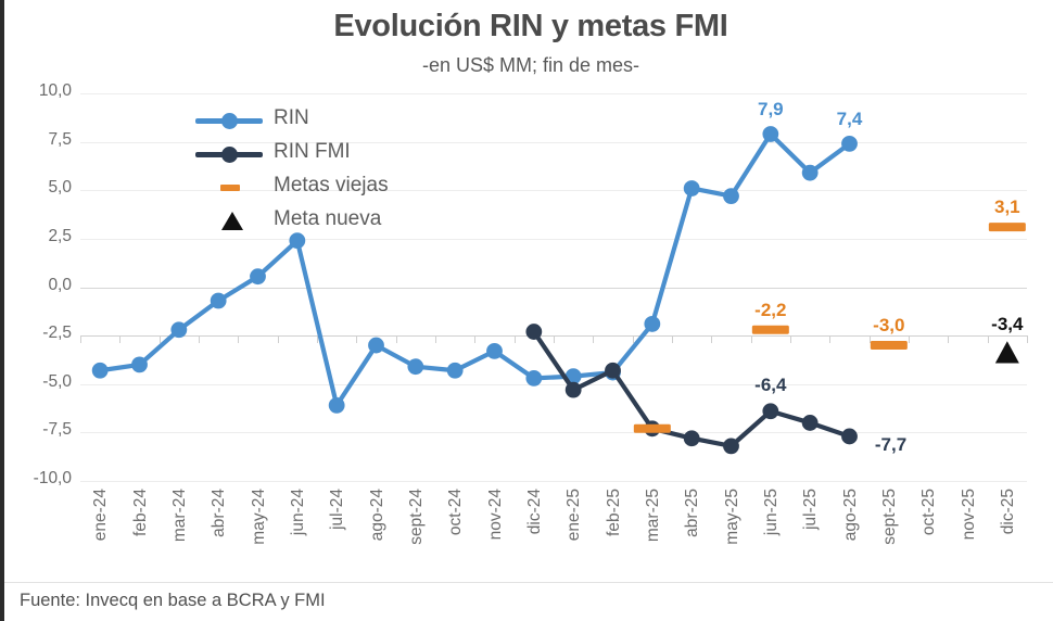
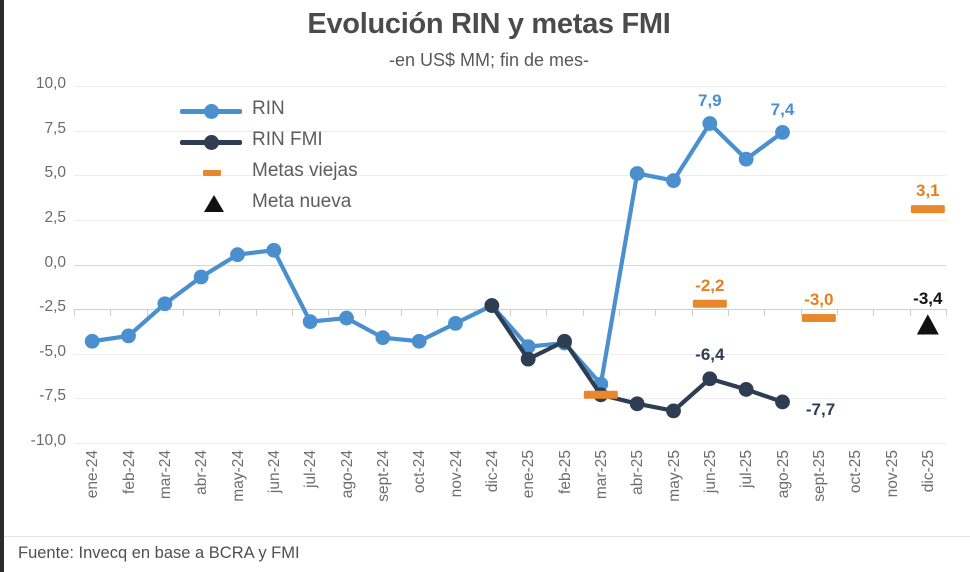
RIN/jun-24: 2,4 -> 0,8
RIN/jul-24: -6,1 -> -3,2
RIN/dic-24: -4,7 -> -2,3
RIN/mar-25: -1,9 -> -6,7
